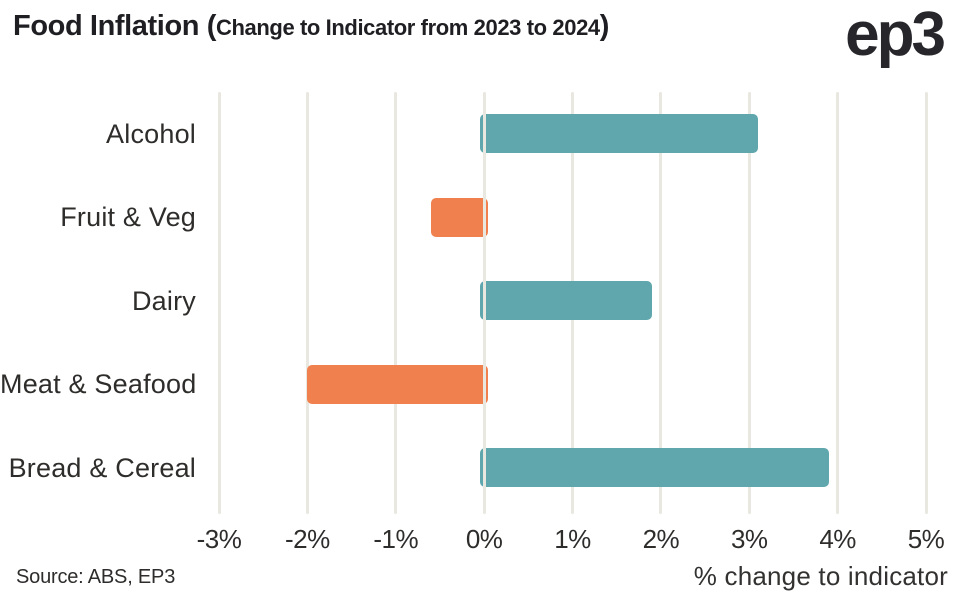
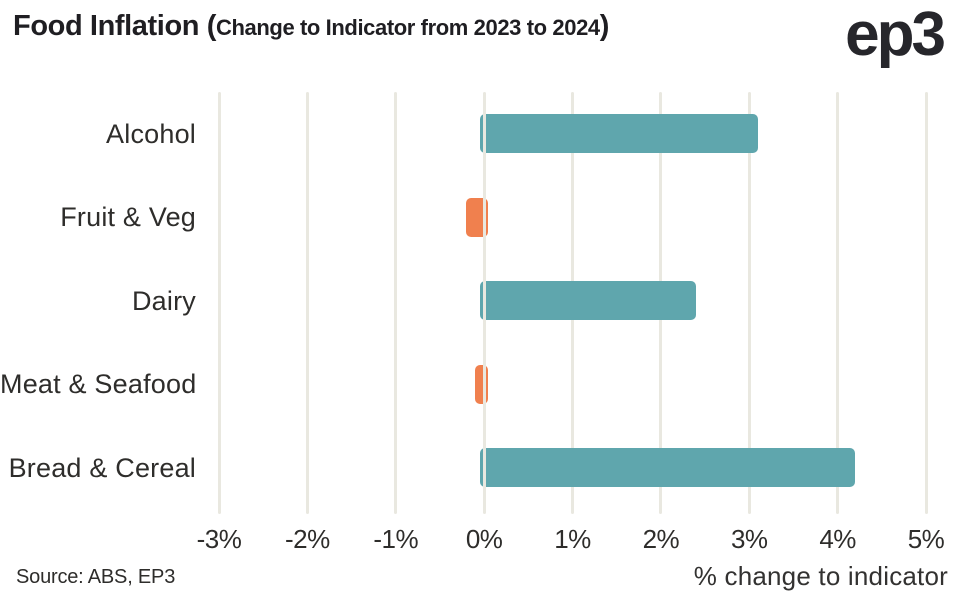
Fruit & Veg: -0.6% -> -0.2%
Dairy: 1.9% -> 2.4%
Meat & Seafood: -2.0% -> -0.1%
Bread & Cereal: 3.9% -> 4.2%
